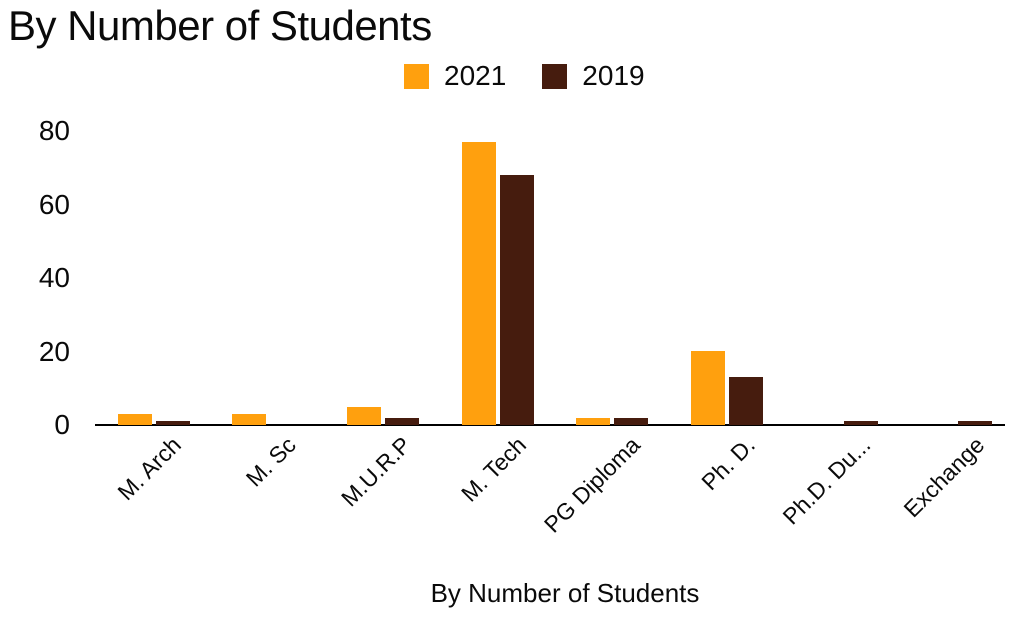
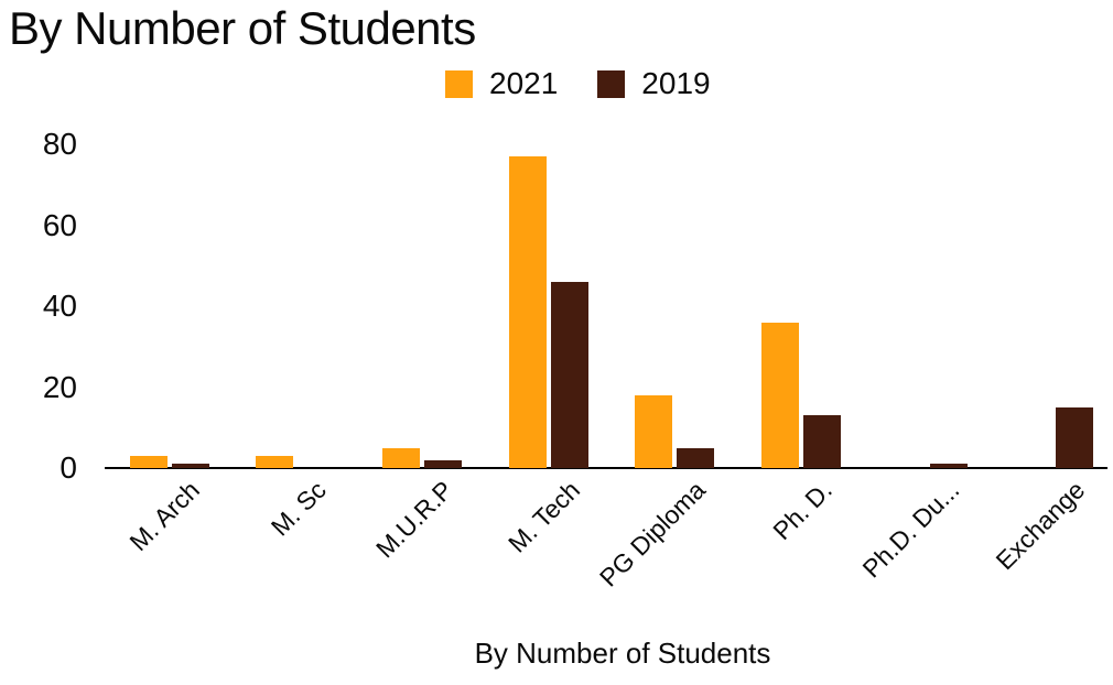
2019/M. Tech: 68 -> 46
2021/PG Diploma: 2 -> 18
2019/PG Diploma: 2 -> 5
2021/Ph. D.: 20 -> 36
2019/Exchange: 1 -> 15
